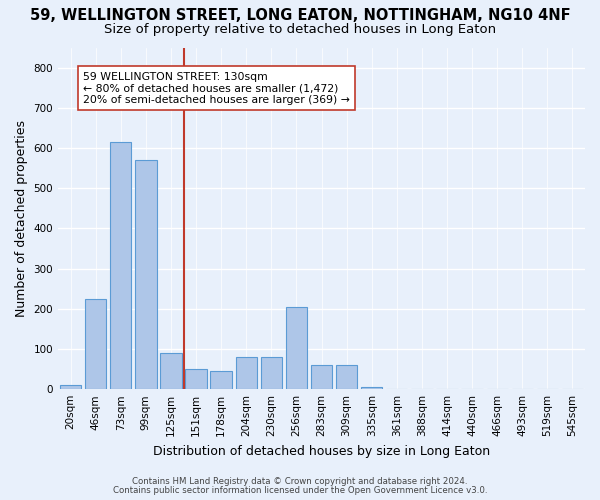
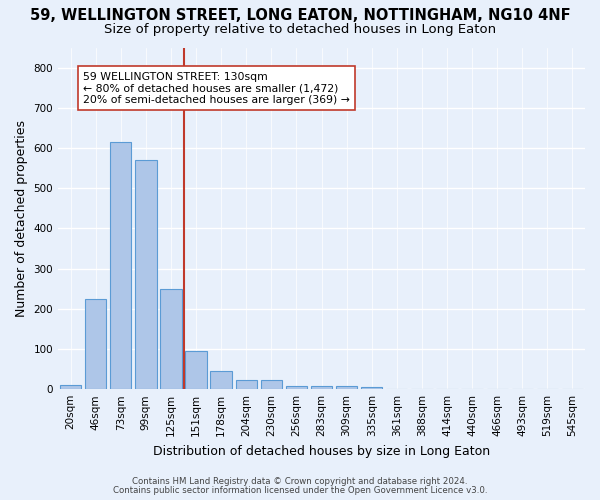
125sqm: 90 -> 250
151sqm: 50 -> 95
204sqm: 80 -> 22
230sqm: 80 -> 22
256sqm: 205 -> 8
283sqm: 60 -> 8
309sqm: 60 -> 8
